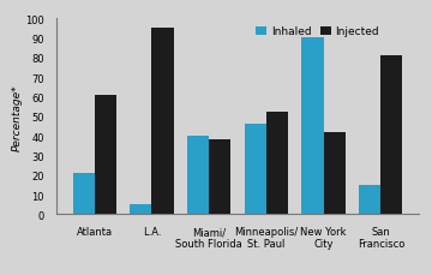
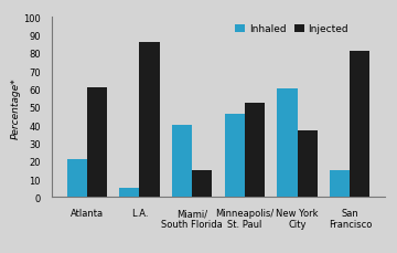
Injected/L.A.: 95 -> 86
Injected/Miami/ South Florida: 38 -> 15
Inhaled/New York City: 90 -> 60
Injected/New York City: 42 -> 37
